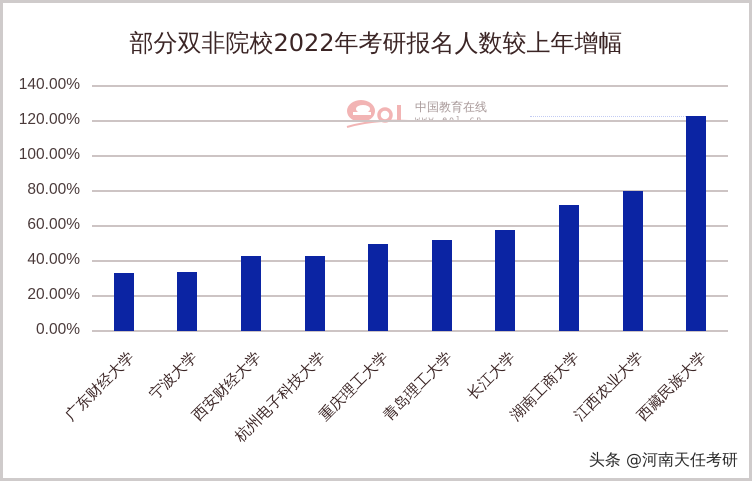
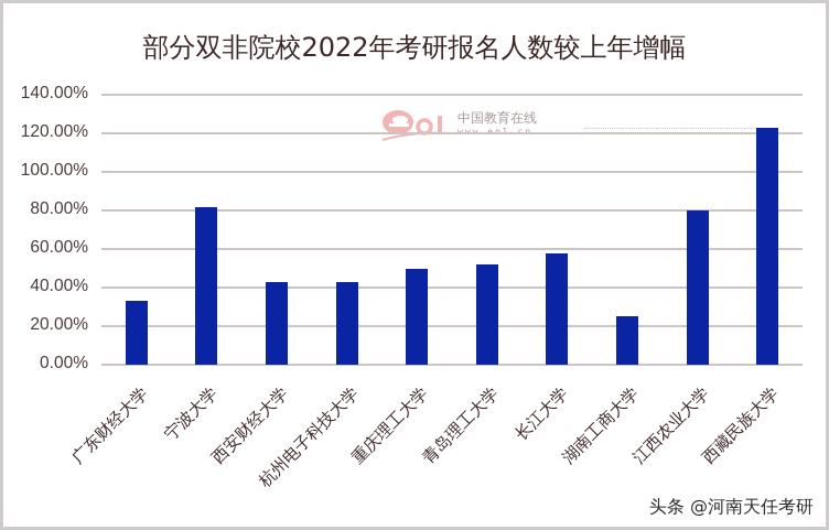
宁波大学: 34% -> 82%
湖南工商大学: 72% -> 25%
